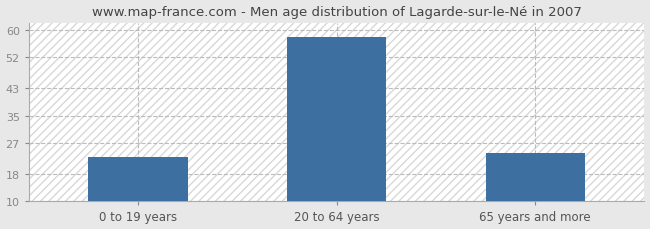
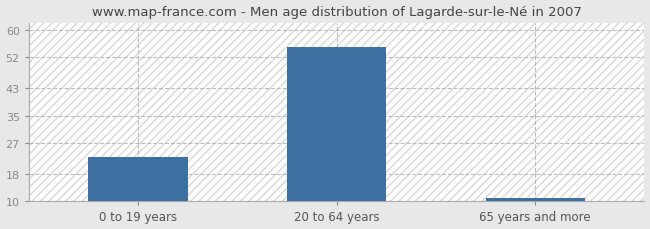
20 to 64 years: 58 -> 55
65 years and more: 24 -> 11
